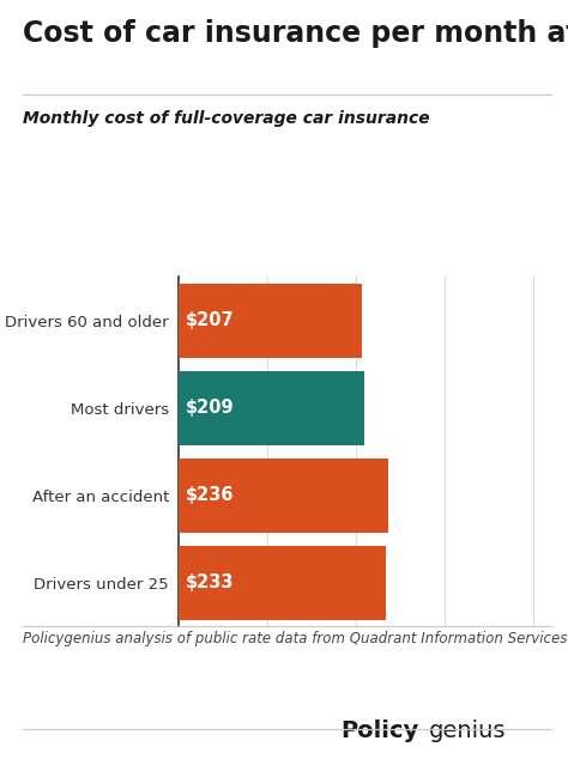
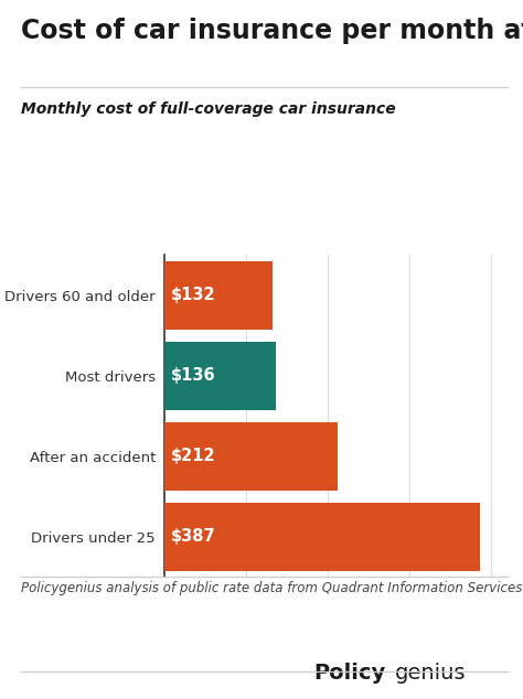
Drivers 60 and older: $207 -> $132
Most drivers: $209 -> $136
After an accident: $236 -> $212
Drivers under 25: $233 -> $387
